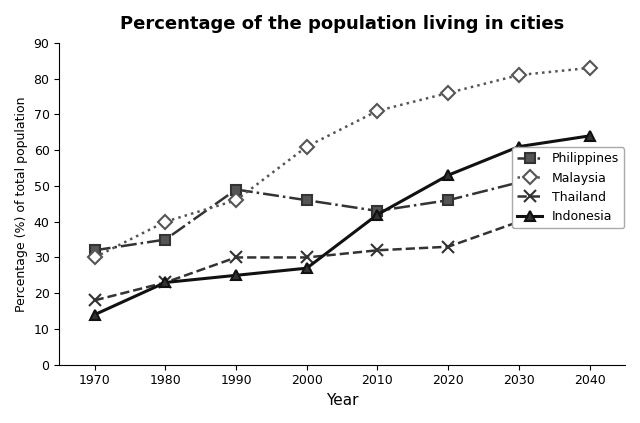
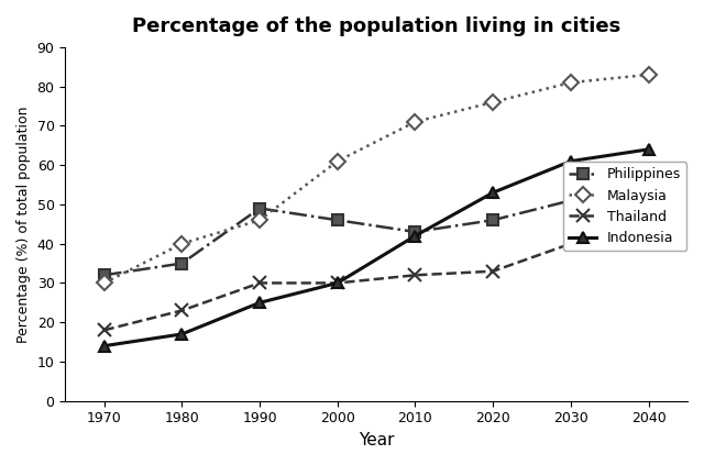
Indonesia/1980: 23 -> 17
Indonesia/2000: 27 -> 30
